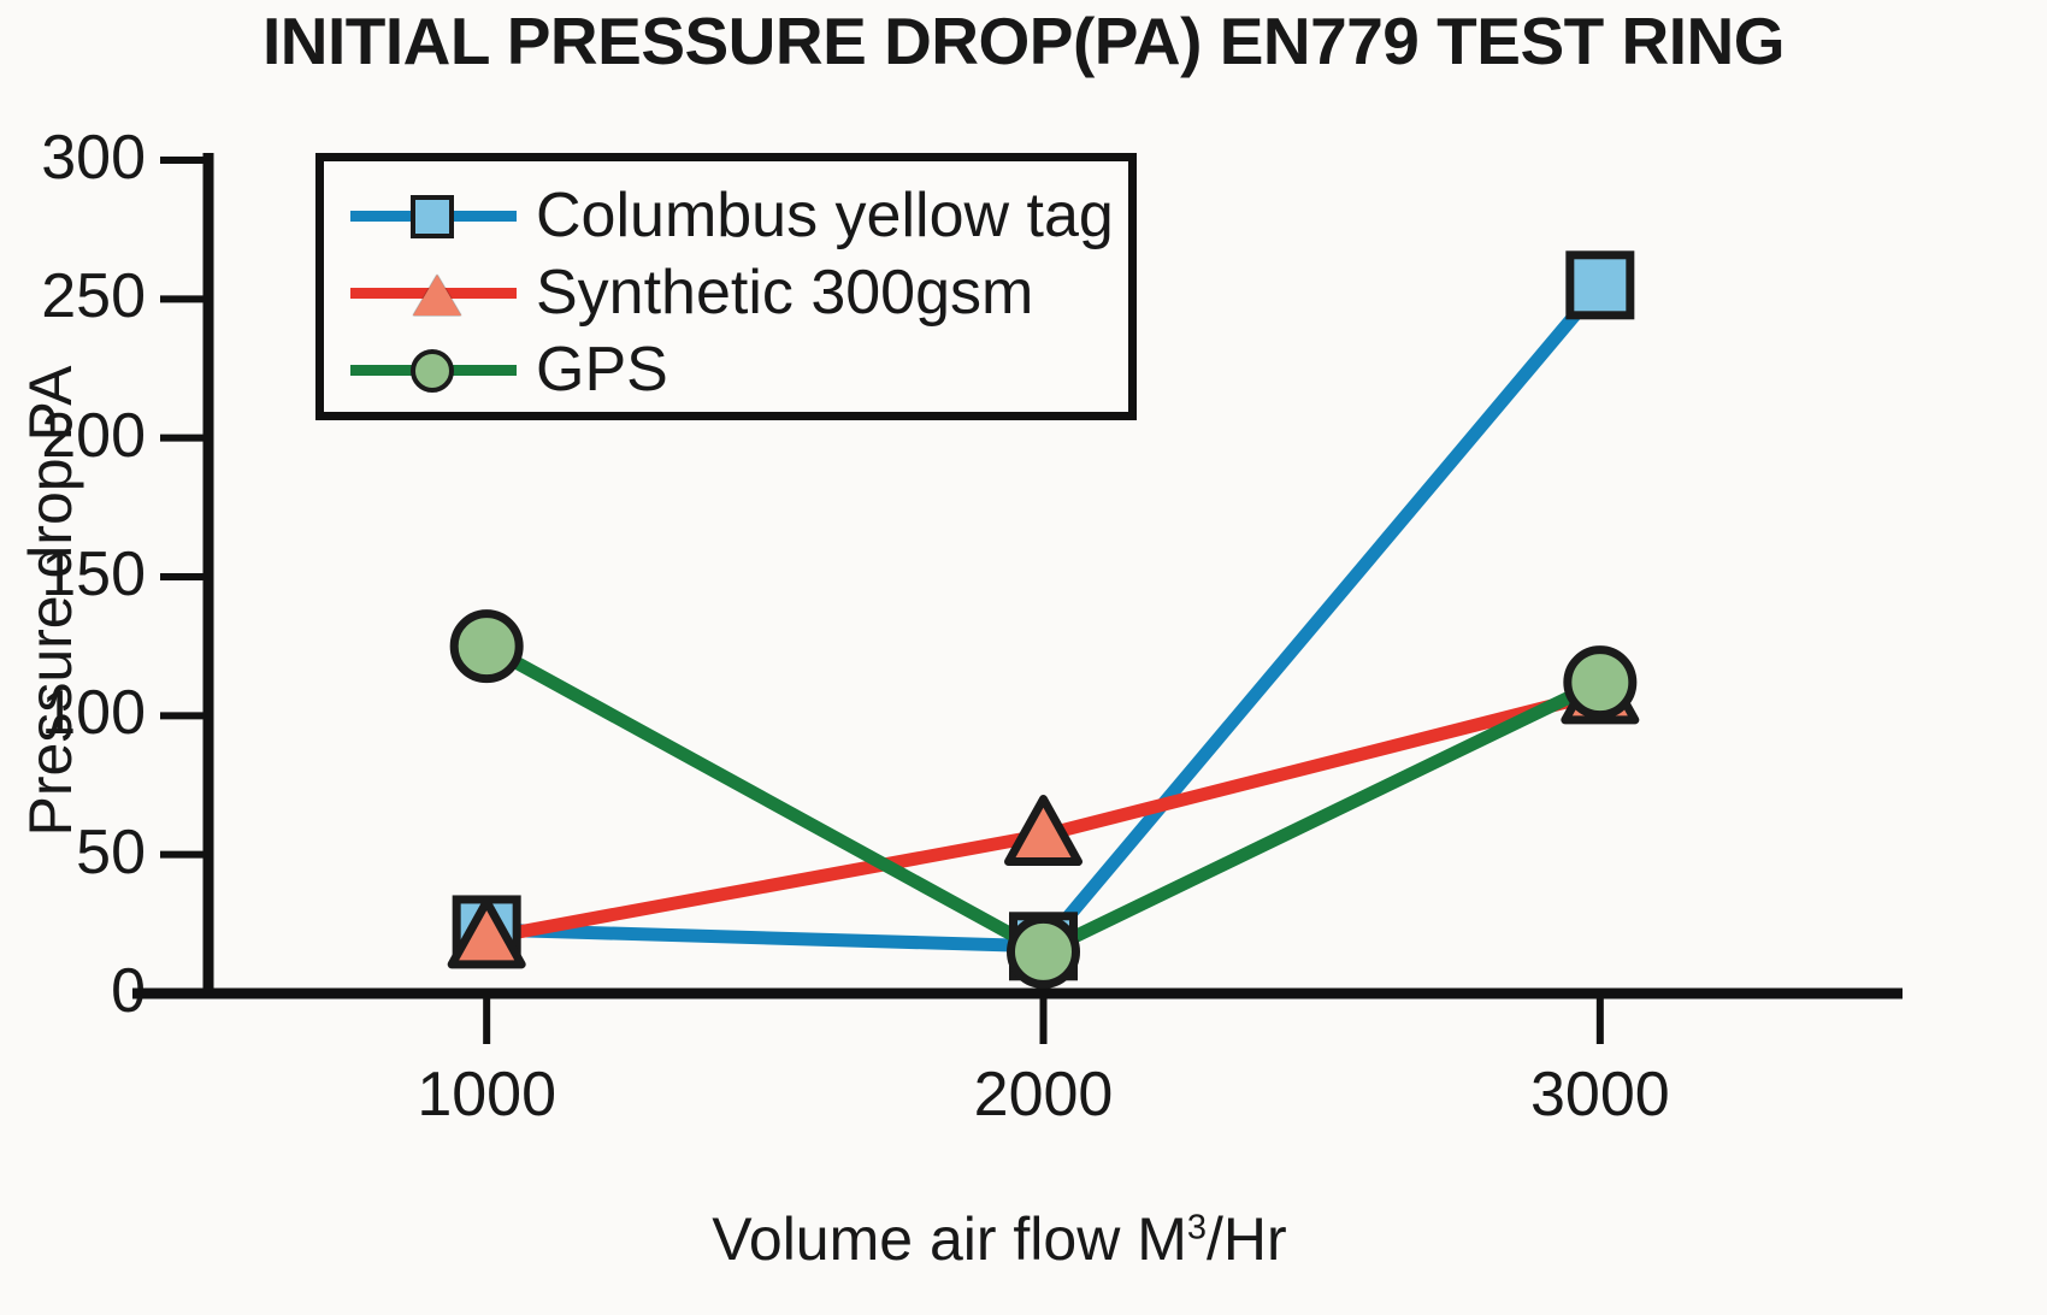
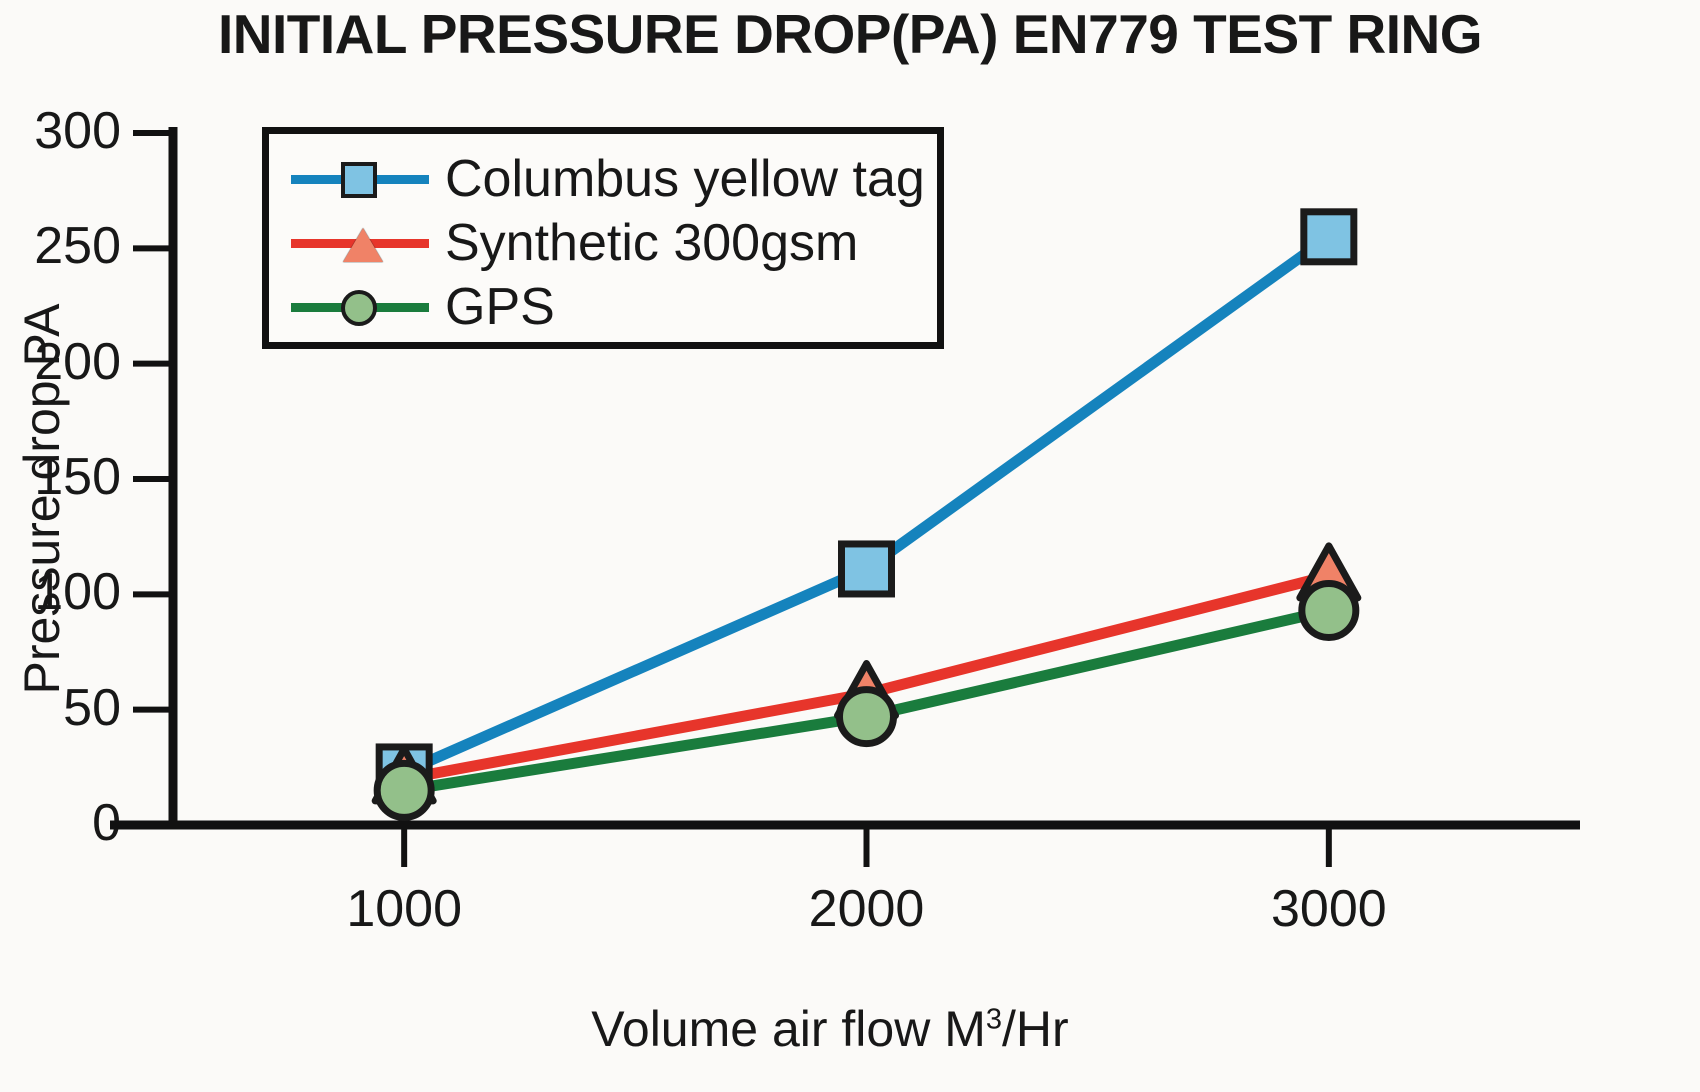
GPS/1000: 125 -> 15
Columbus yellow tag/2000: 17 -> 111
GPS/2000: 15 -> 47
GPS/3000: 112 -> 93
